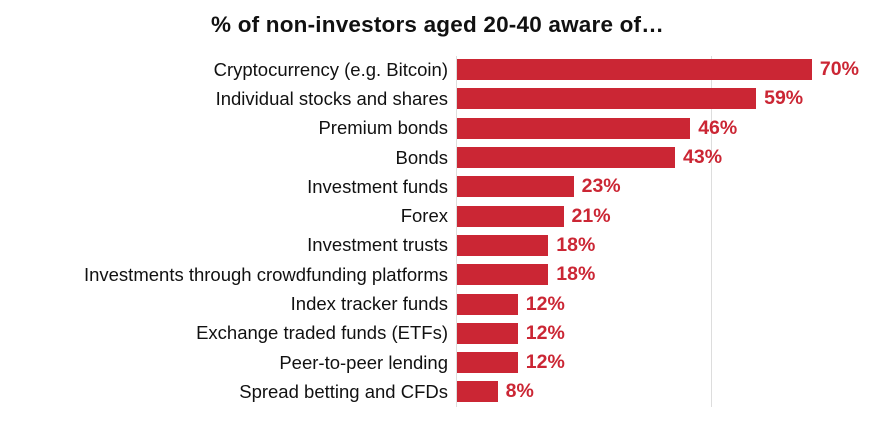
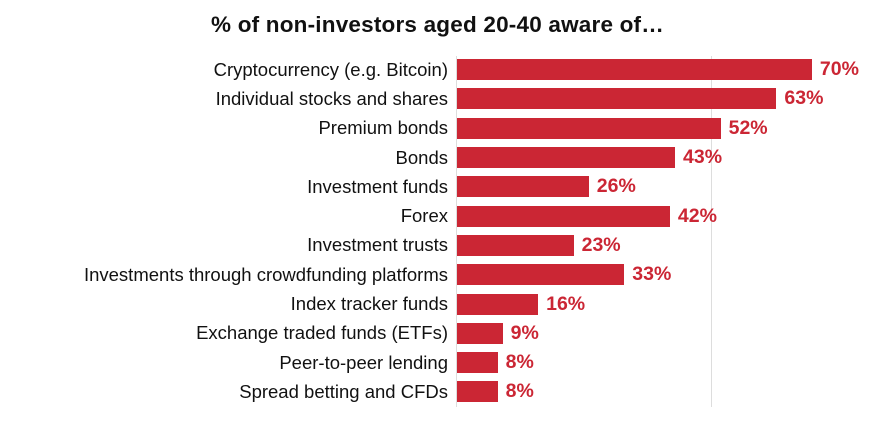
Individual stocks and shares: 59% -> 63%
Premium bonds: 46% -> 52%
Investment funds: 23% -> 26%
Forex: 21% -> 42%
Investment trusts: 18% -> 23%
Investments through crowdfunding platforms: 18% -> 33%
Index tracker funds: 12% -> 16%
Exchange traded funds (ETFs): 12% -> 9%
Peer-to-peer lending: 12% -> 8%
